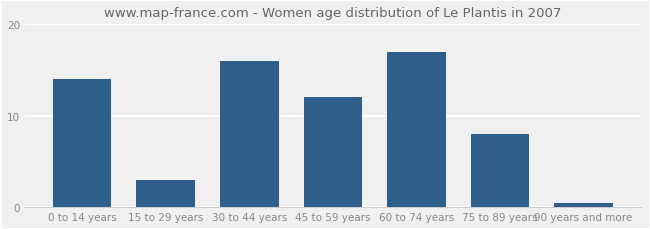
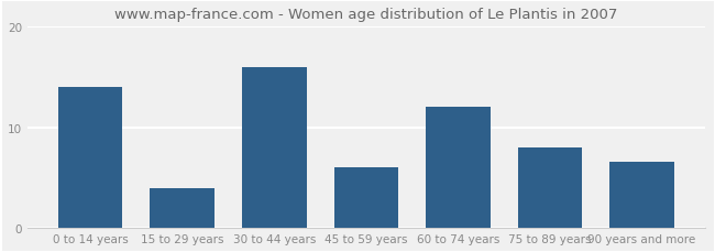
15 to 29 years: 3.0 -> 4.0
45 to 59 years: 12.0 -> 6.0
60 to 74 years: 17.0 -> 12.0
90 years and more: 0.5 -> 6.6
